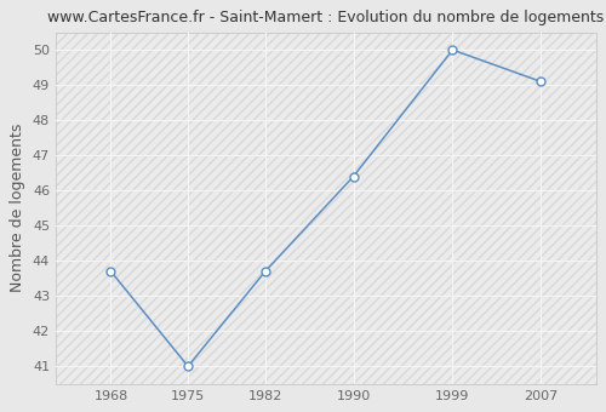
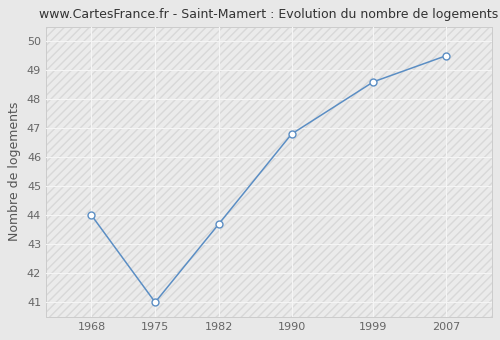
1968: 43.7 -> 44.0
1990: 46.4 -> 46.8
1999: 50.0 -> 48.6
2007: 49.1 -> 49.5
